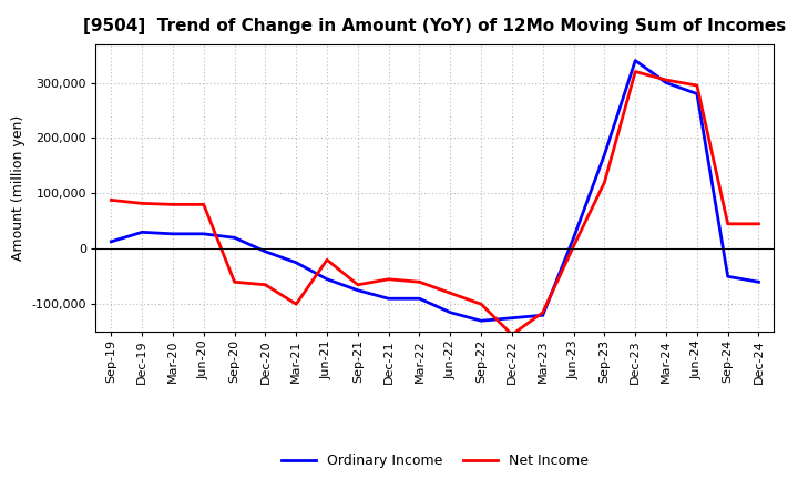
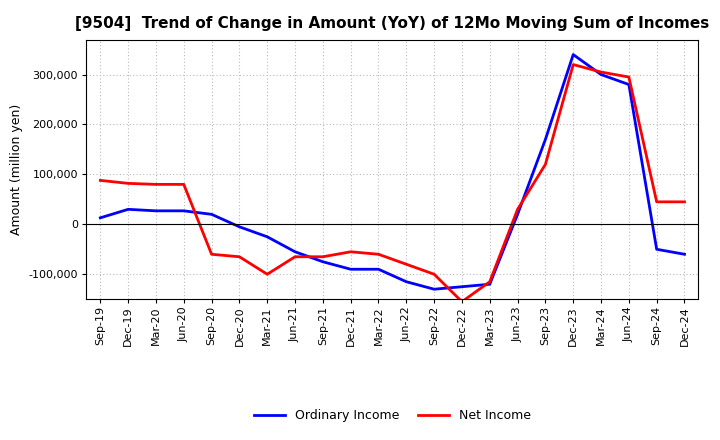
Net Income/Jun-21: -20,000 -> -65,000
Net Income/Jun-23: 5,000 -> 30,000
